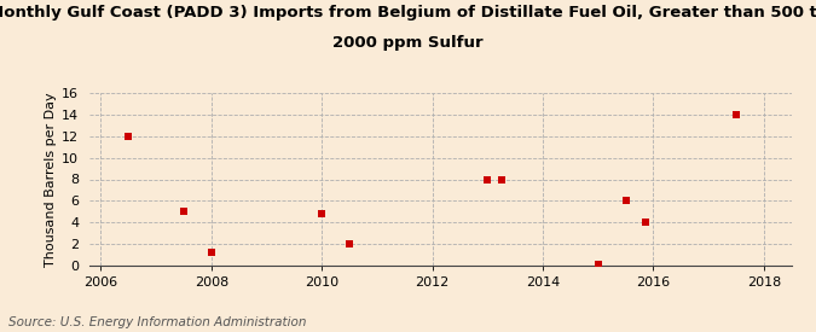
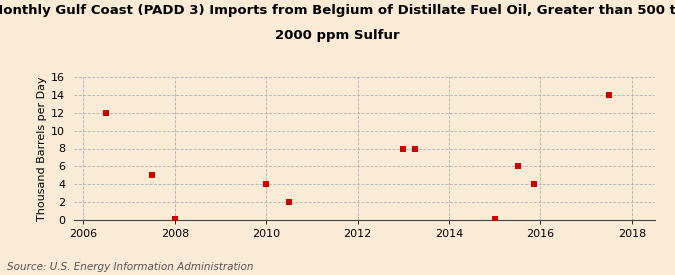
2008: 1.2 -> 0.1
2010: 4.8 -> 4.0
